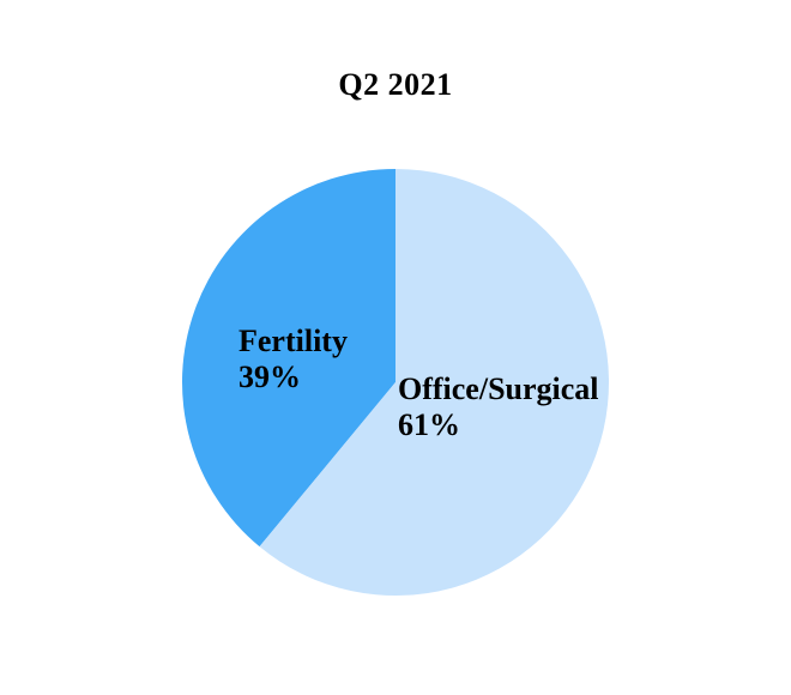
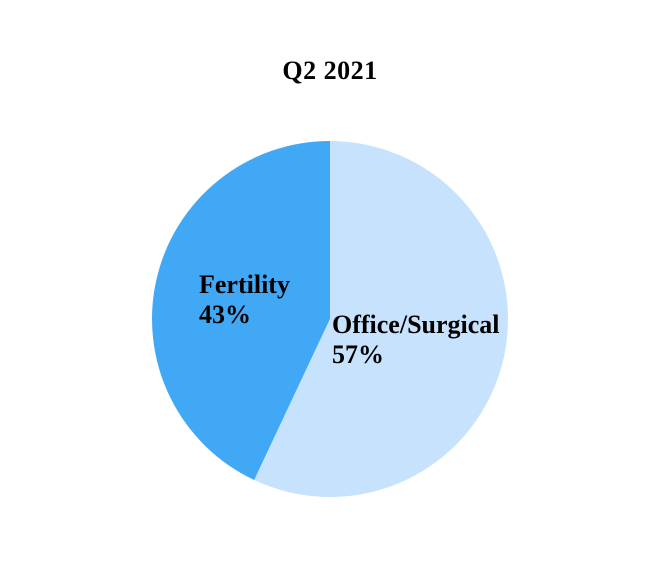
Fertility: 39% -> 43%
Office/Surgical: 61% -> 57%
